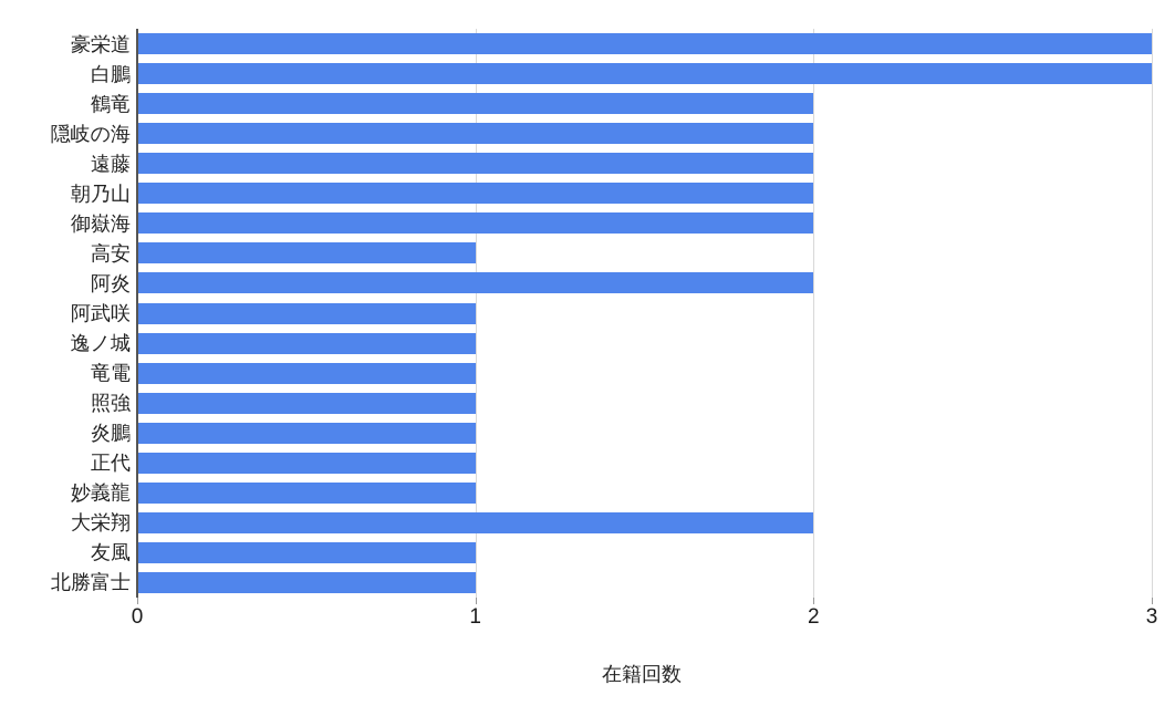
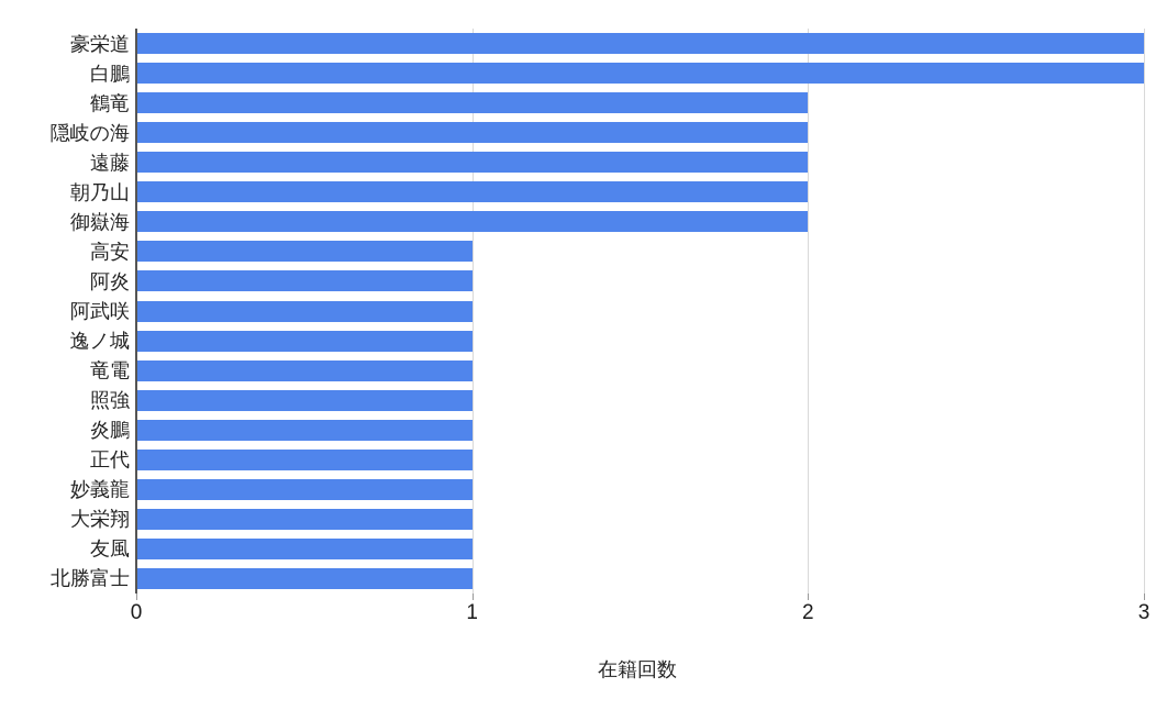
阿炎: 2 -> 1
大栄翔: 2 -> 1
